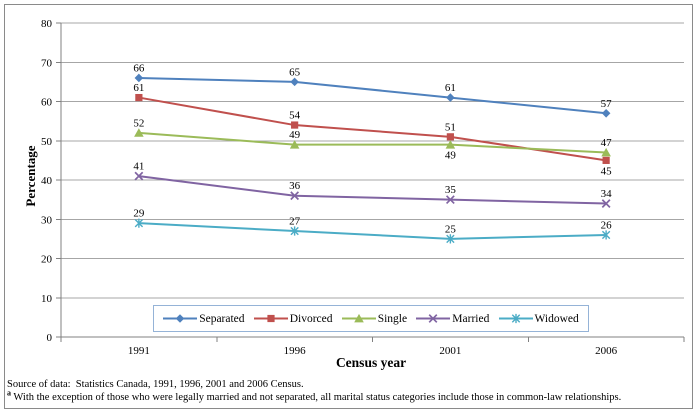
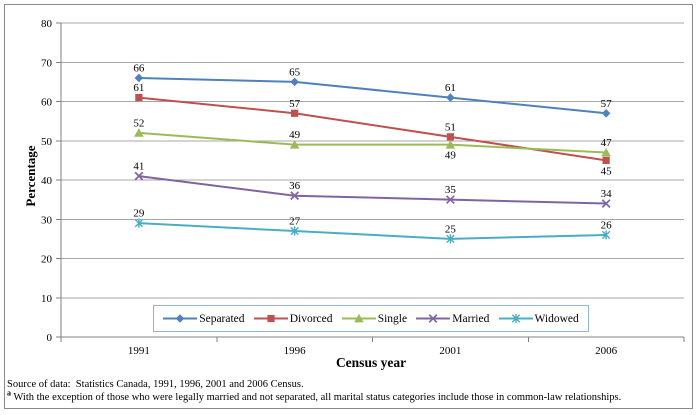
Divorced/1996: 54 -> 57
